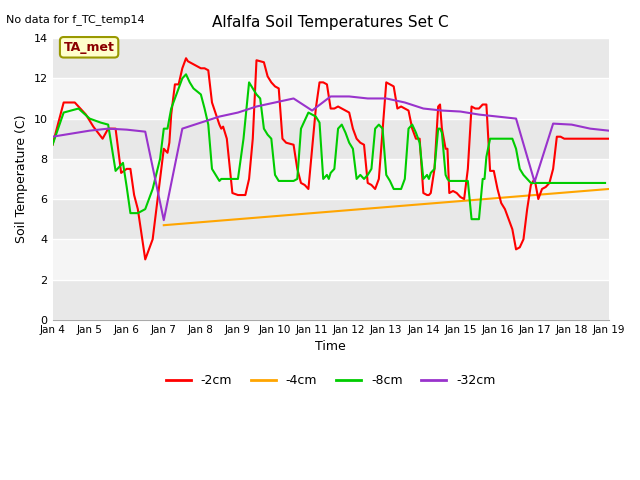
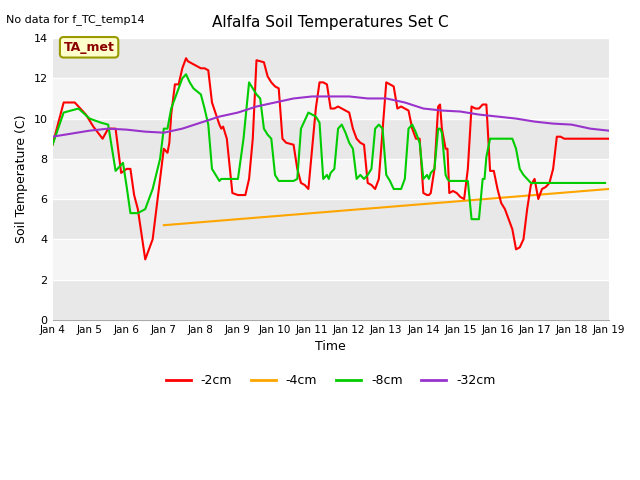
-32cm/Jan 7: 4.95 -> 9.30
-32cm/Jan 11: 10.40 -> 11.10
-32cm/Jan 17: 6.85 -> 9.85
